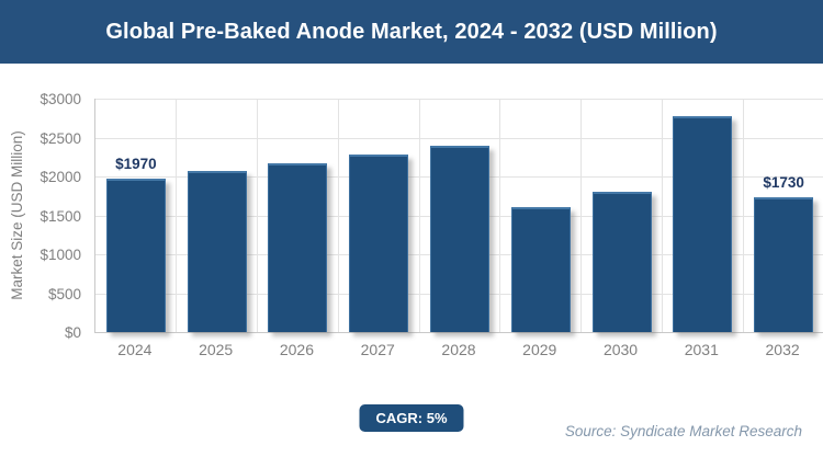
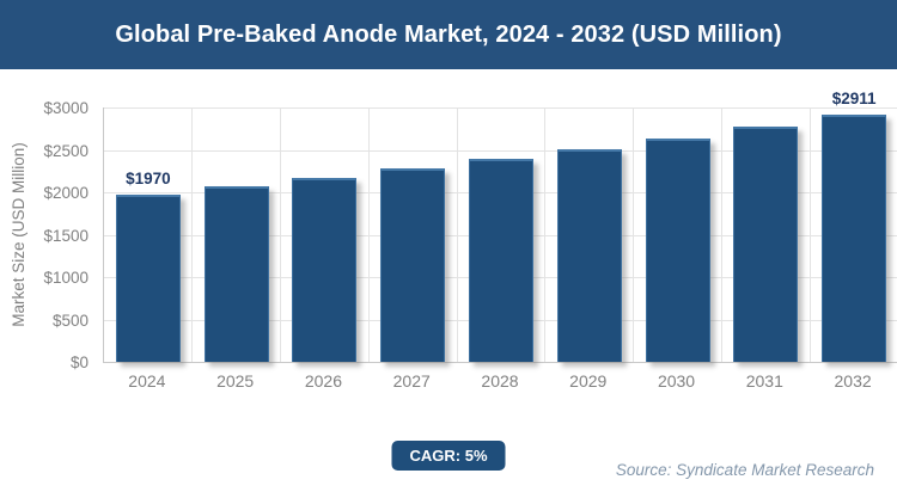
2029: $1600 -> $2500
2030: $1800 -> $2600
2032: $1730 -> $2911
